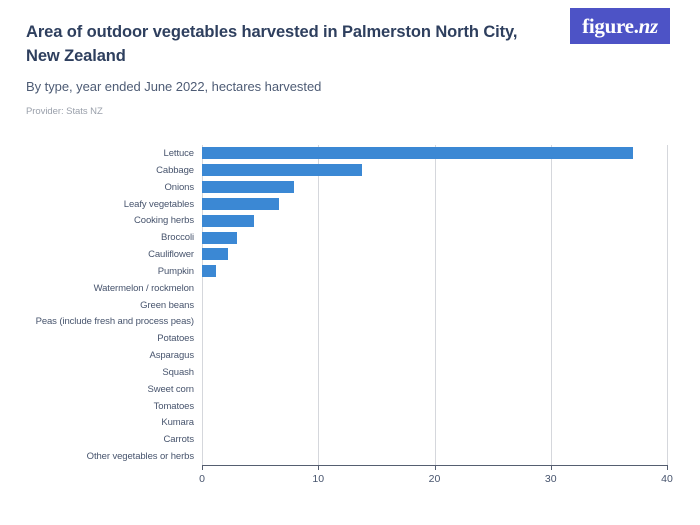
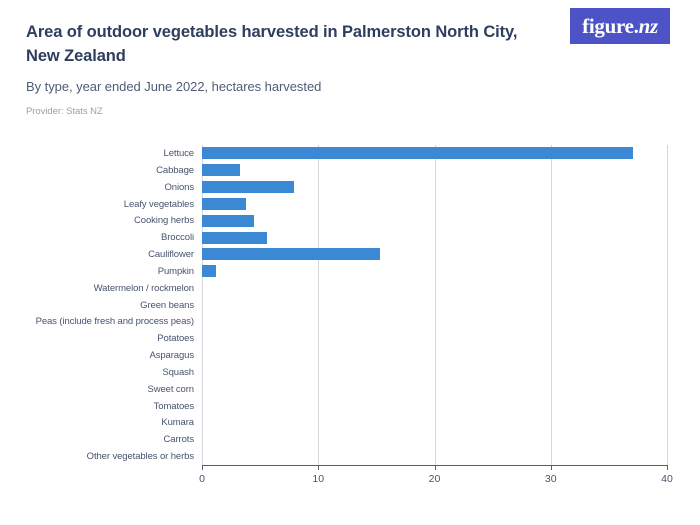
Cabbage: 13.8 -> 3.3
Leafy vegetables: 6.6 -> 3.8
Broccoli: 3.0 -> 5.6
Cauliflower: 2.2 -> 15.3
